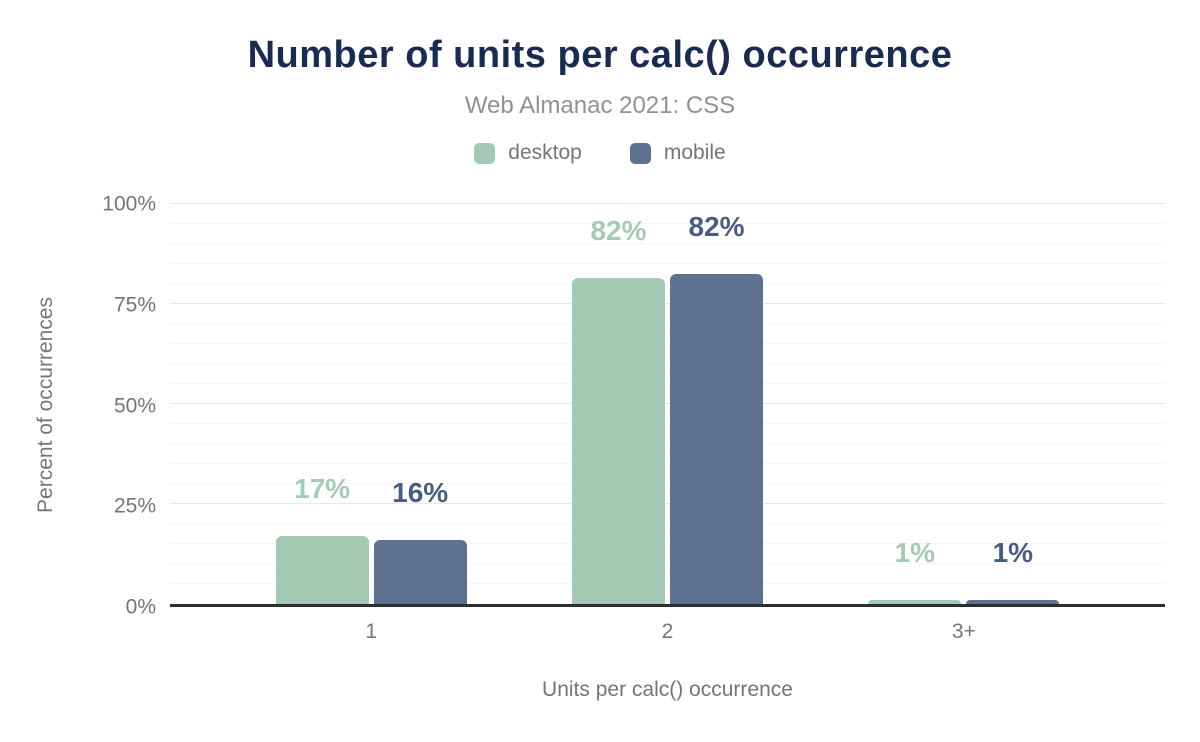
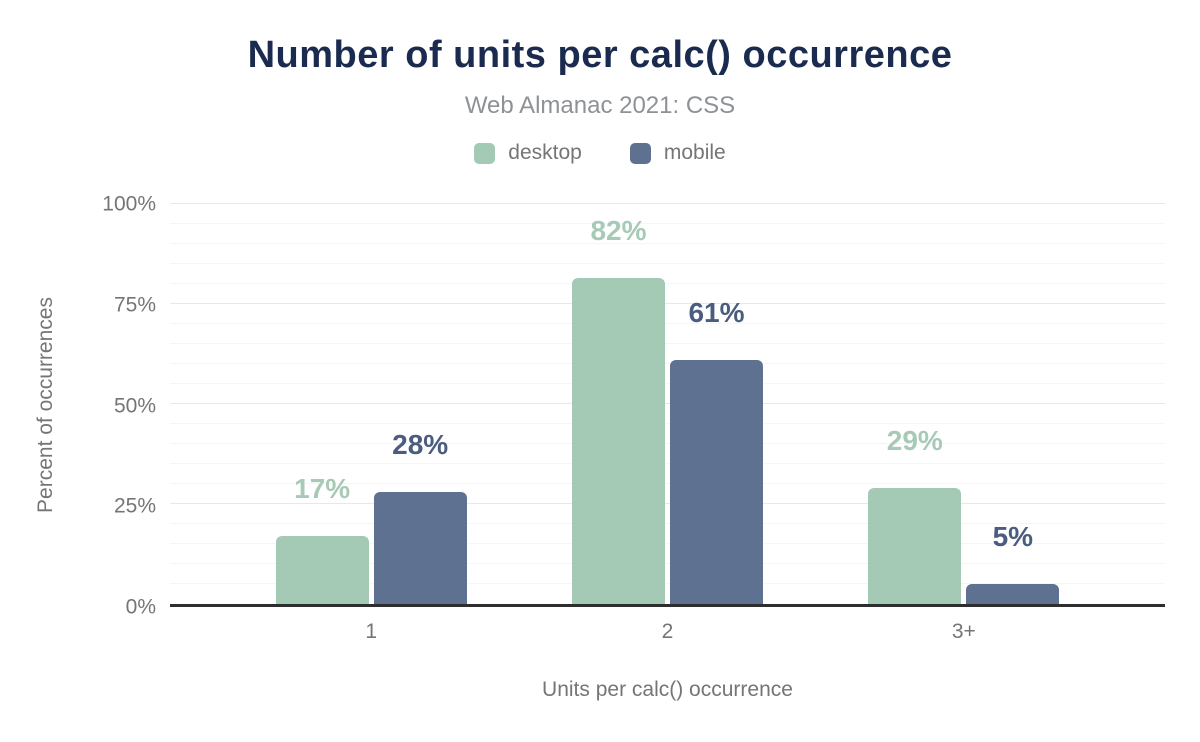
mobile/1: 16% -> 28%
mobile/2: 82% -> 61%
desktop/3+: 1% -> 29%
mobile/3+: 1% -> 5%
